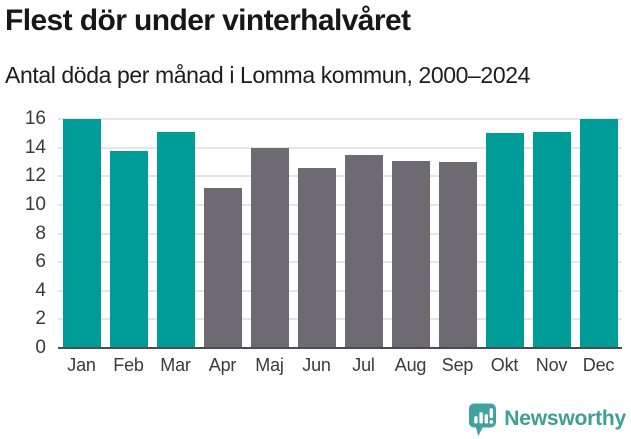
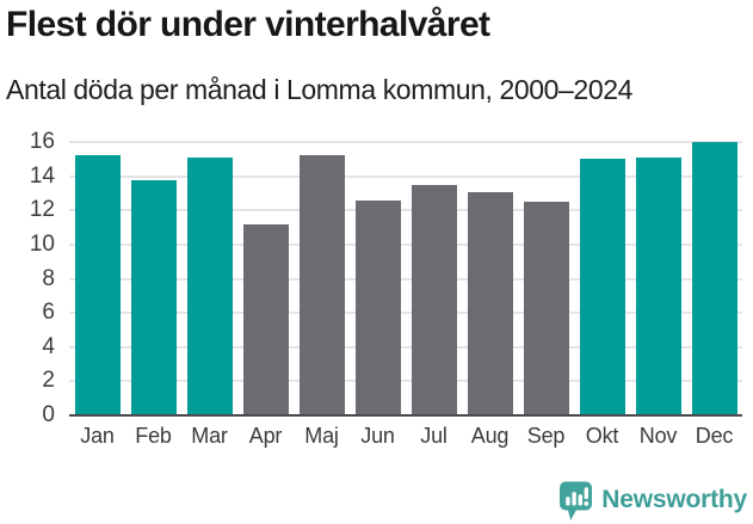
Jan: 16.0 -> 15.2
Maj: 14.0 -> 15.2
Sep: 13.0 -> 12.5
